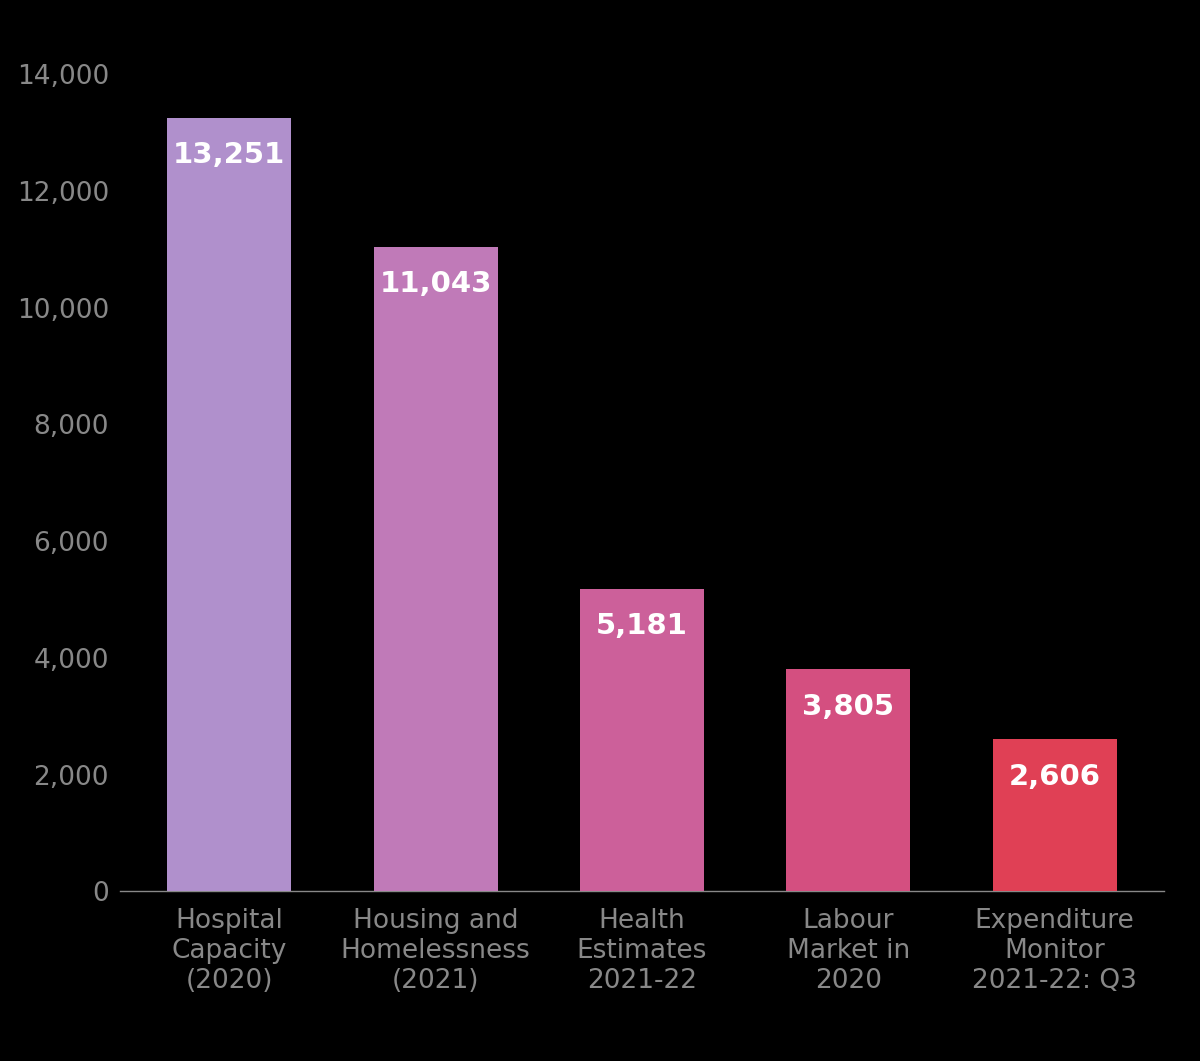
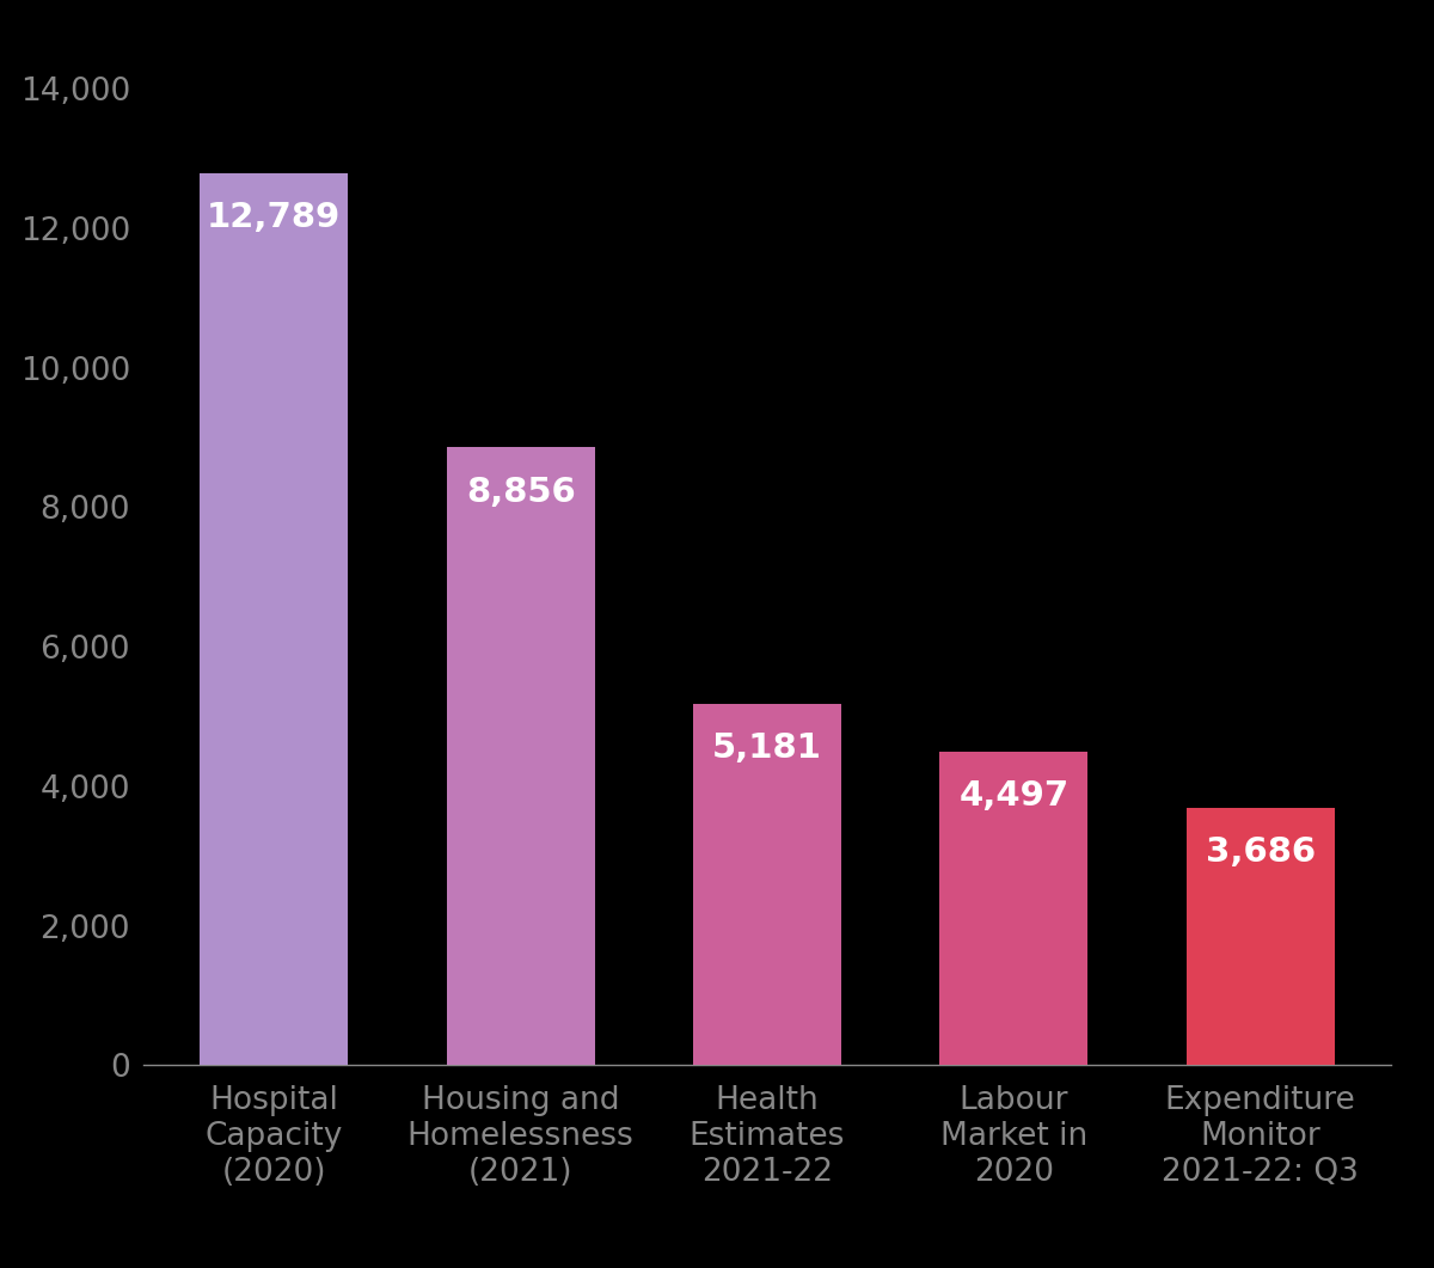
Hospital Capacity (2020): 13,251 -> 12,789
Housing and Homelessness (2021): 11,043 -> 8,856
Labour Market in 2020: 3,805 -> 4,497
Expenditure Monitor 2021-22: Q3: 2,606 -> 3,686
